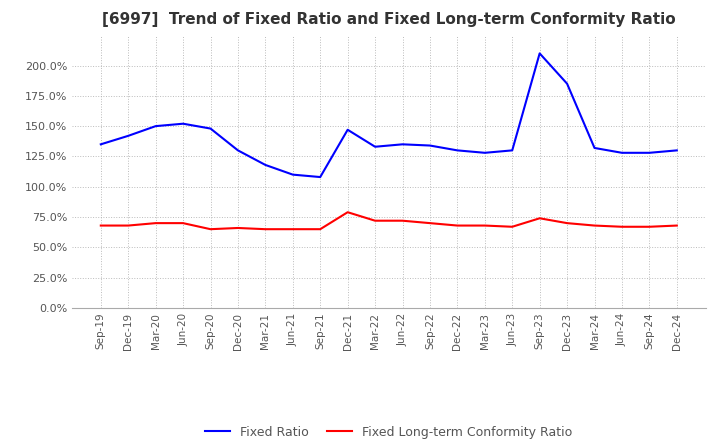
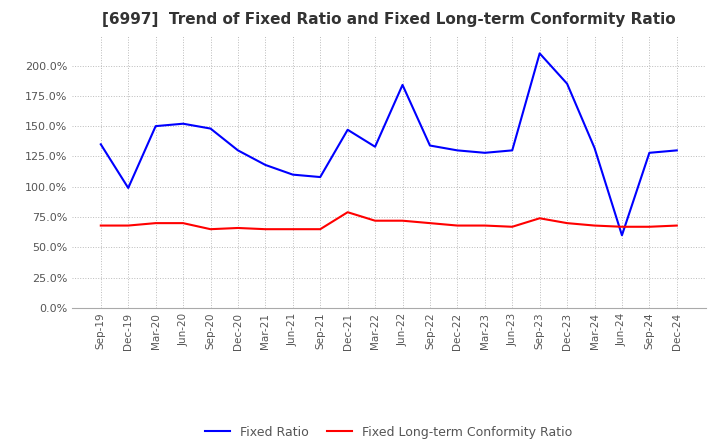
Fixed Ratio/Dec-19: 142% -> 99%
Fixed Ratio/Jun-22: 135% -> 184%
Fixed Ratio/Jun-24: 128% -> 60%
